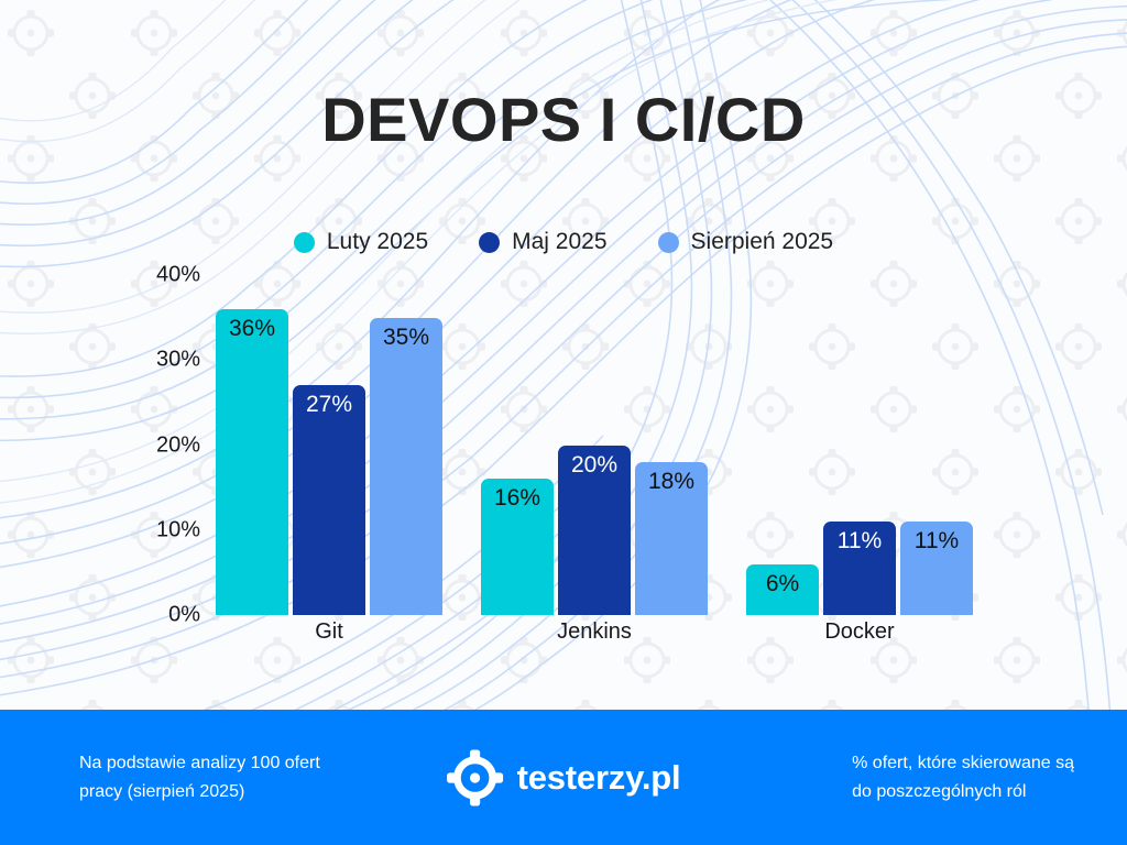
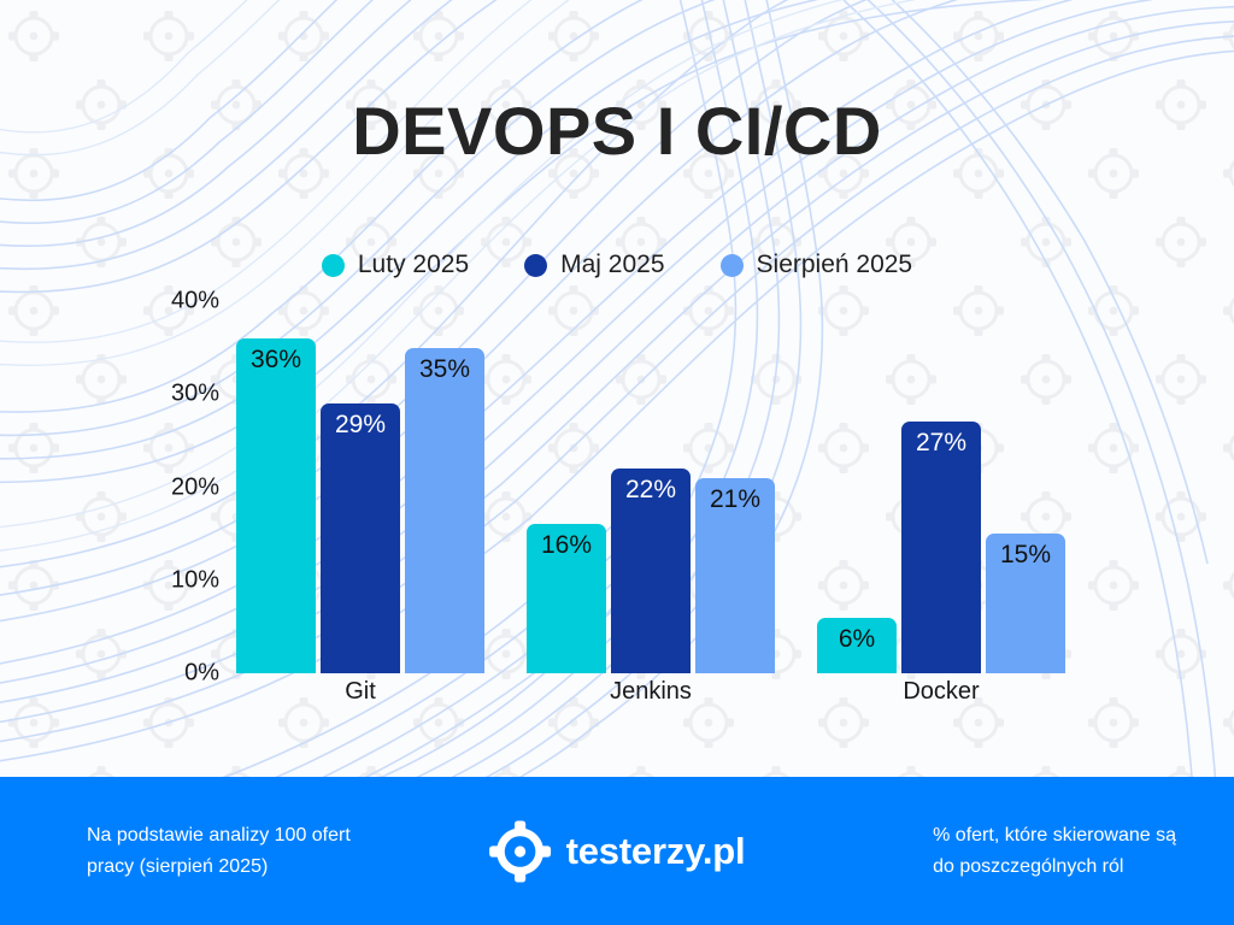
Maj 2025/Git: 27% -> 29%
Maj 2025/Jenkins: 20% -> 22%
Sierpień 2025/Jenkins: 18% -> 21%
Maj 2025/Docker: 11% -> 27%
Sierpień 2025/Docker: 11% -> 15%
